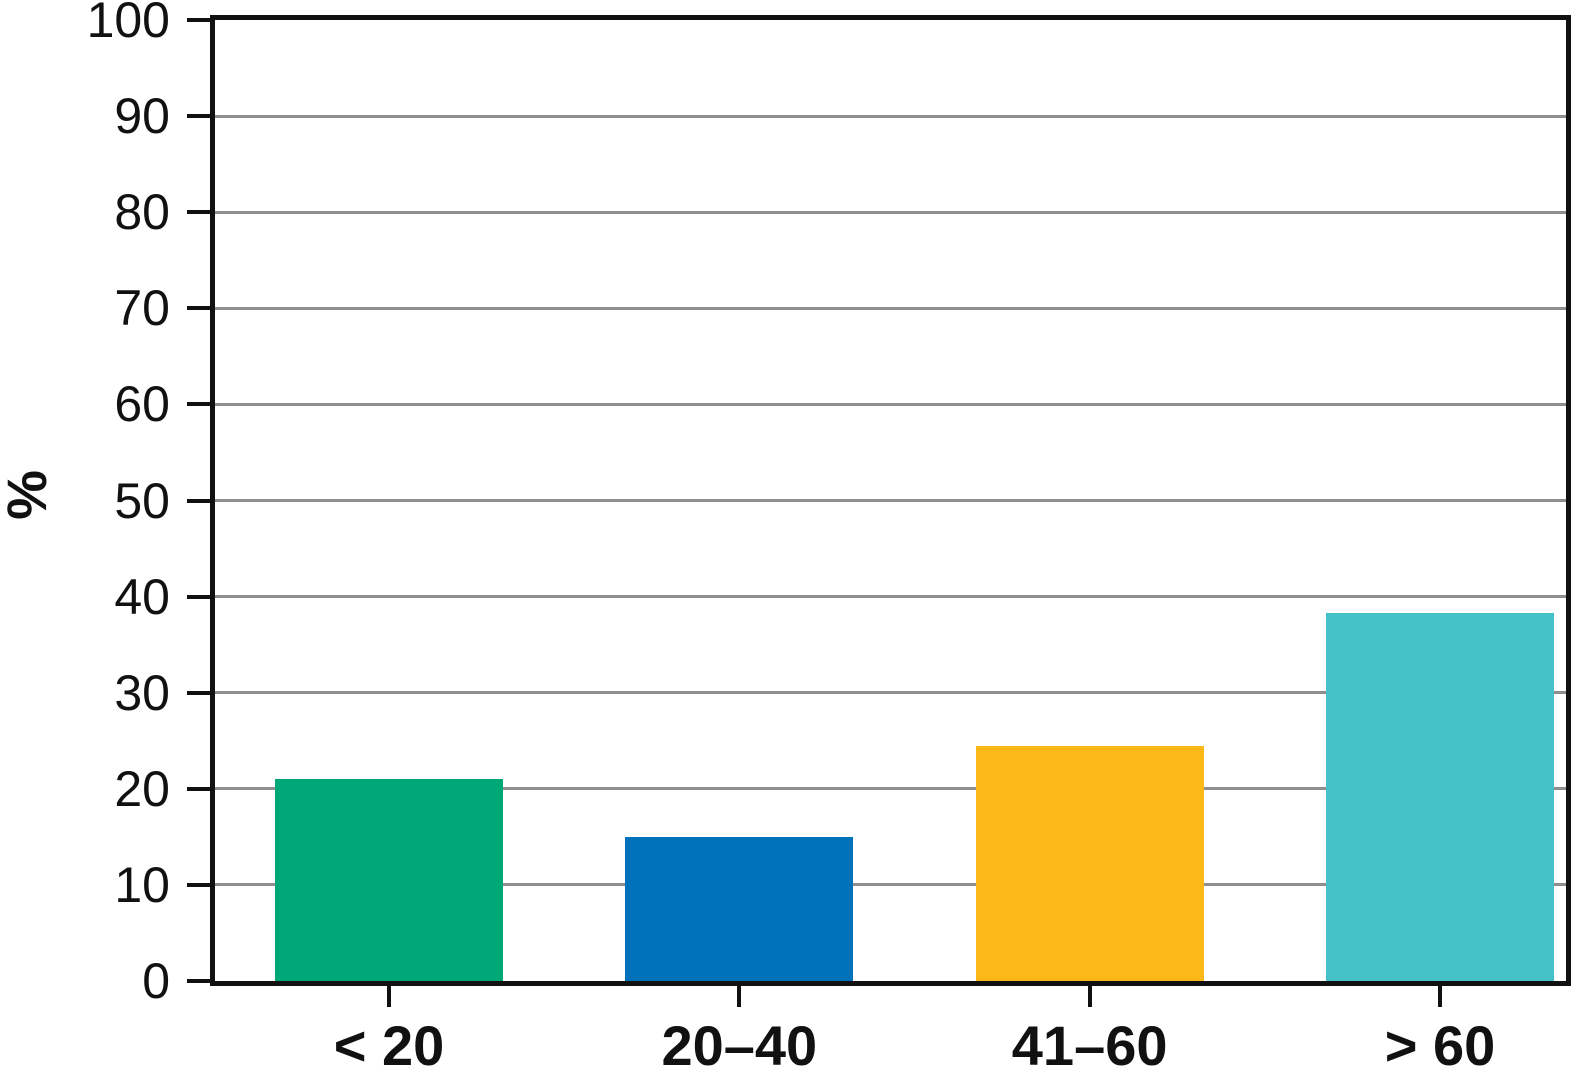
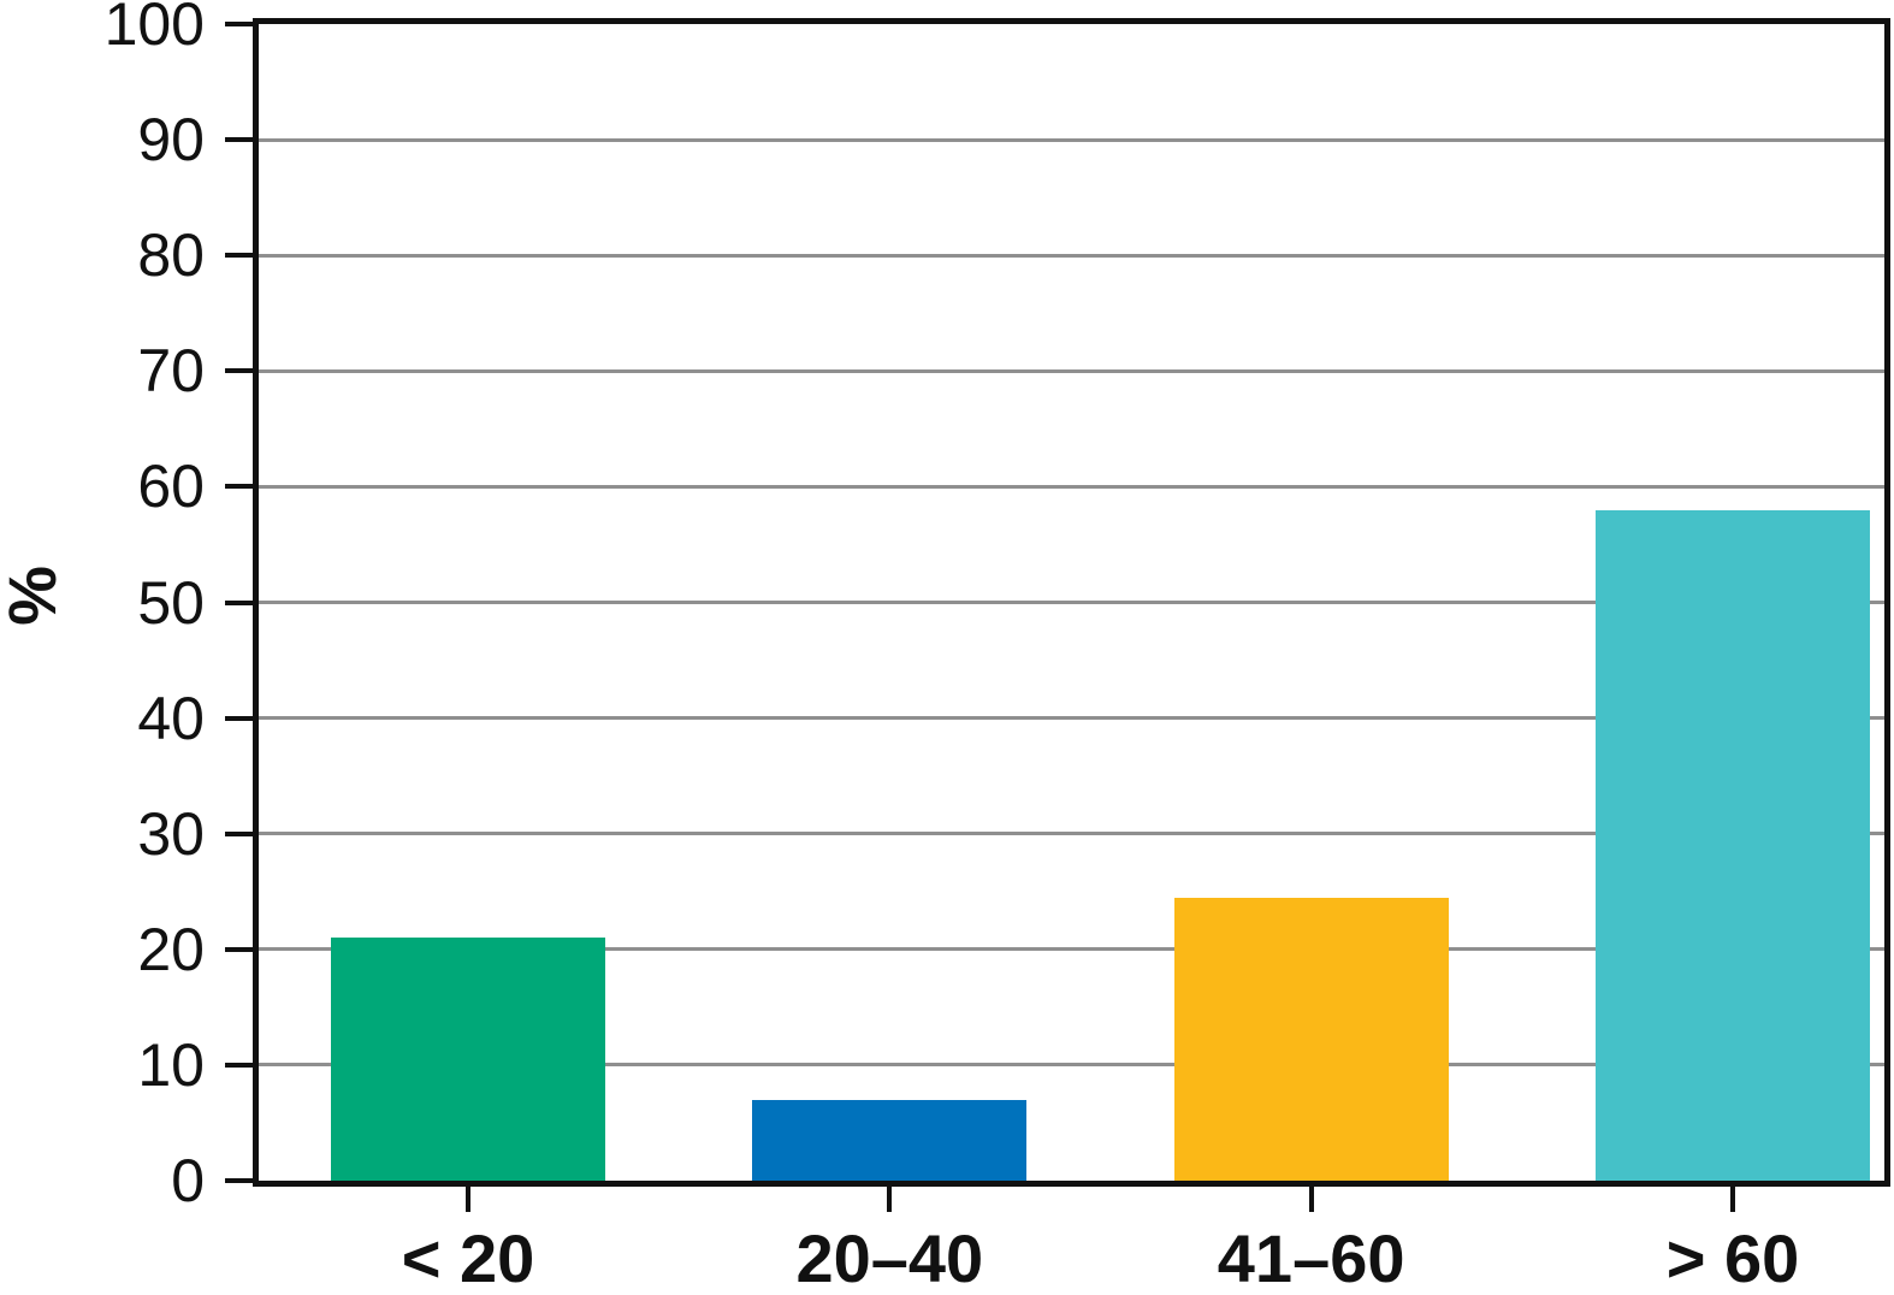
20–40: 15 -> 7
> 60: 38 -> 58
